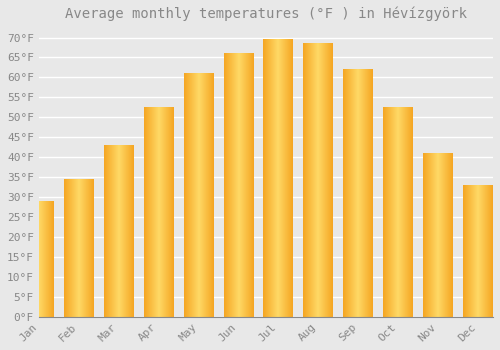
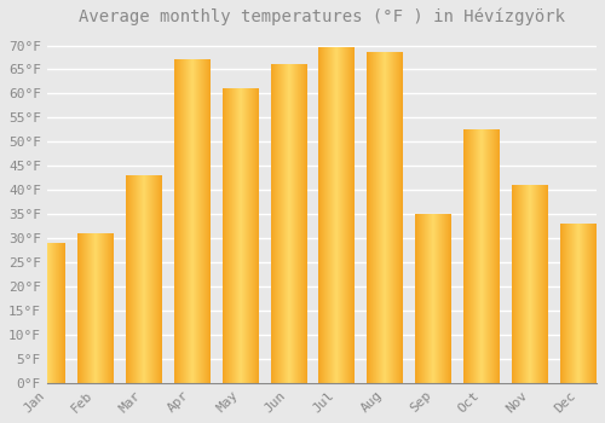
Feb: 34.5°F -> 31.0°F
Apr: 52.5°F -> 67.0°F
Sep: 62.0°F -> 35.0°F
